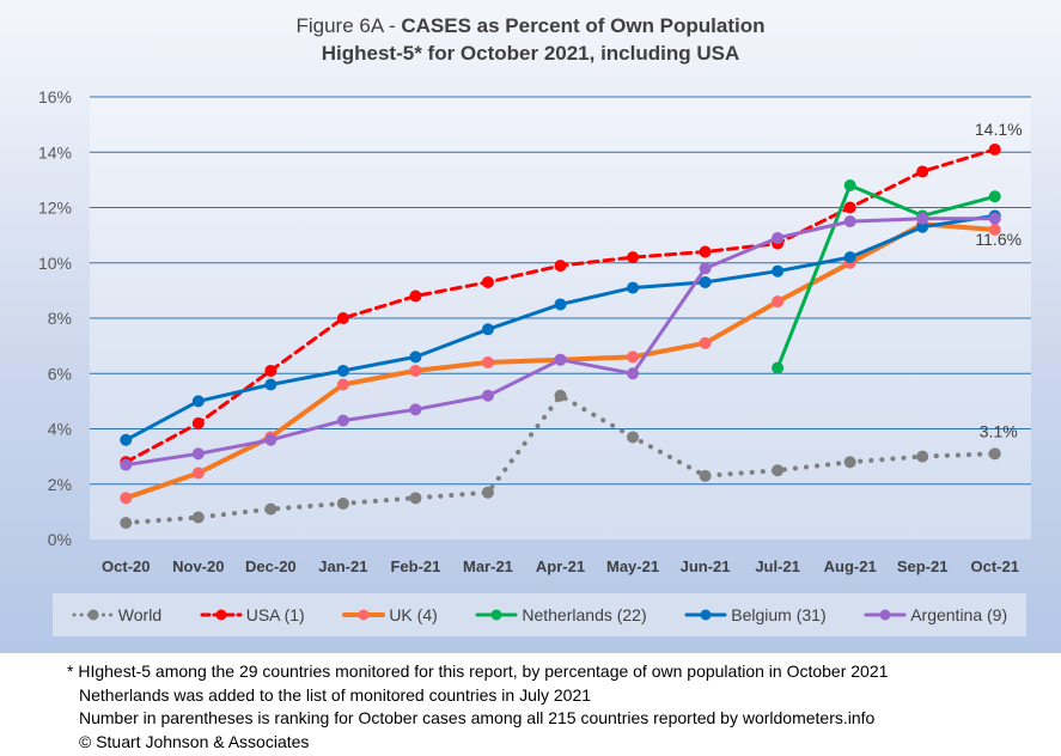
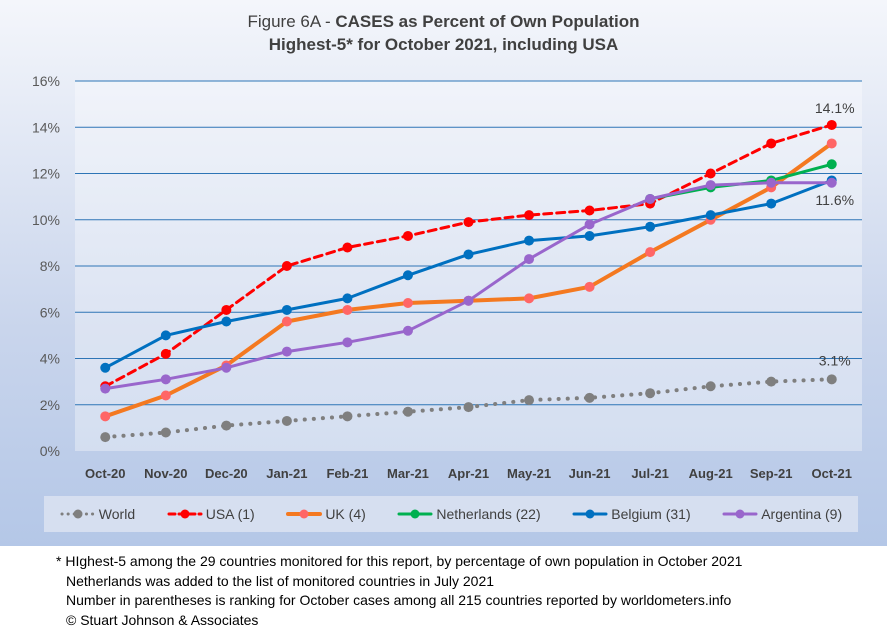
World/Apr-21: 5.2% -> 1.9%
World/May-21: 3.7% -> 2.2%
Argentina (9)/May-21: 6.0% -> 8.3%
Netherlands (22)/Jul-21: 6.2% -> 10.9%
Netherlands (22)/Aug-21: 12.8% -> 11.4%
Belgium (31)/Sep-21: 11.3% -> 10.7%
UK (4)/Oct-21: 11.2% -> 13.3%
